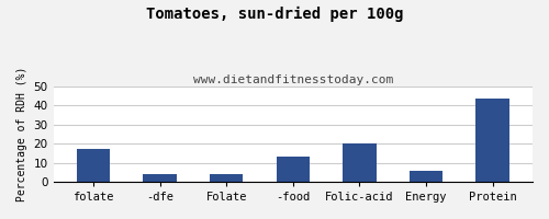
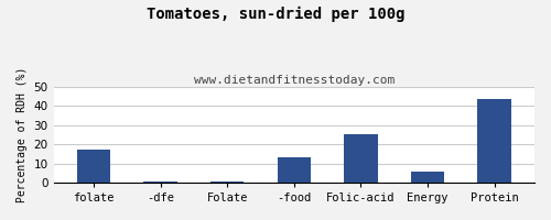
-dfe: 4 -> 0
Folate: 4 -> 0
Folic-acid: 20 -> 26
